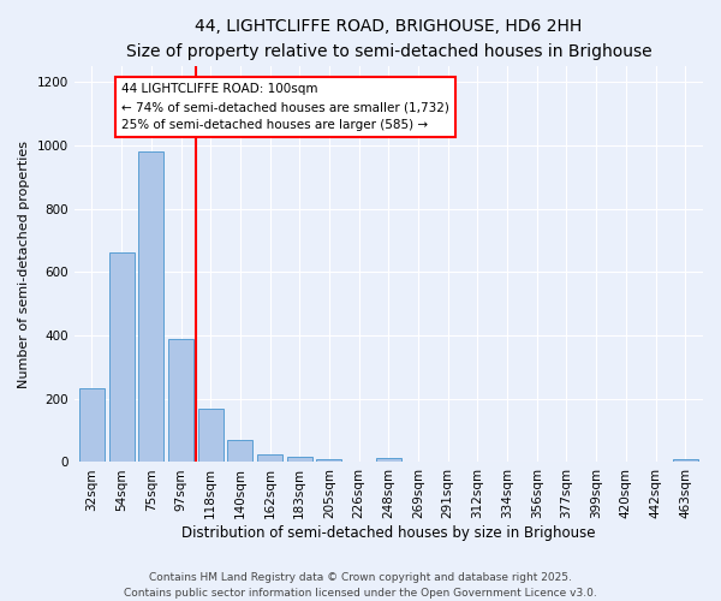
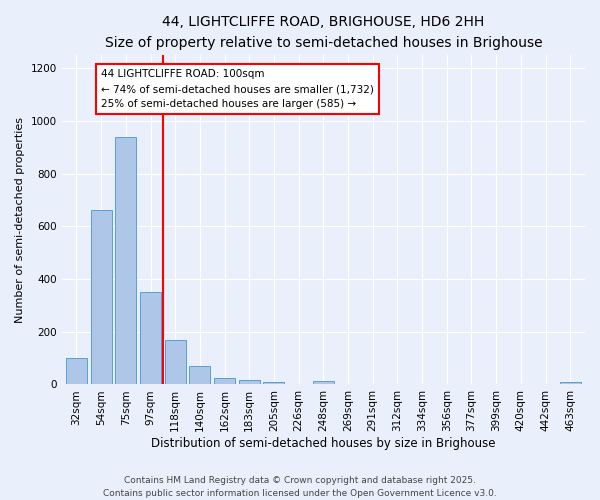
32sqm: 235 -> 100
75sqm: 980 -> 940
97sqm: 390 -> 350
